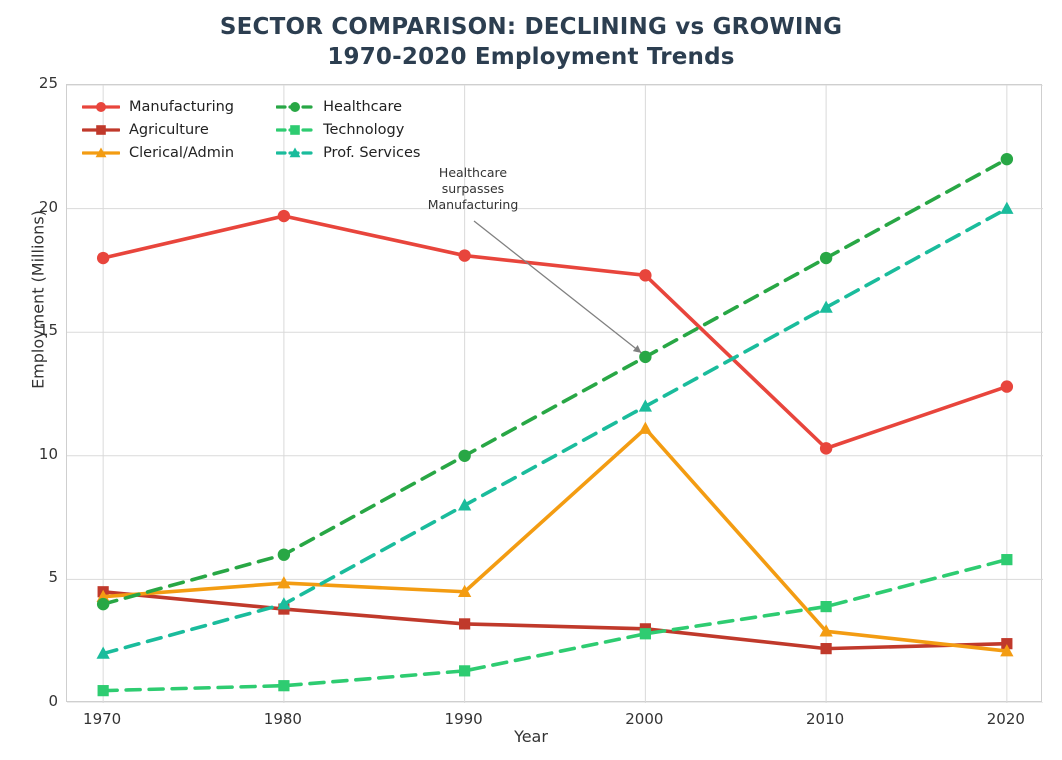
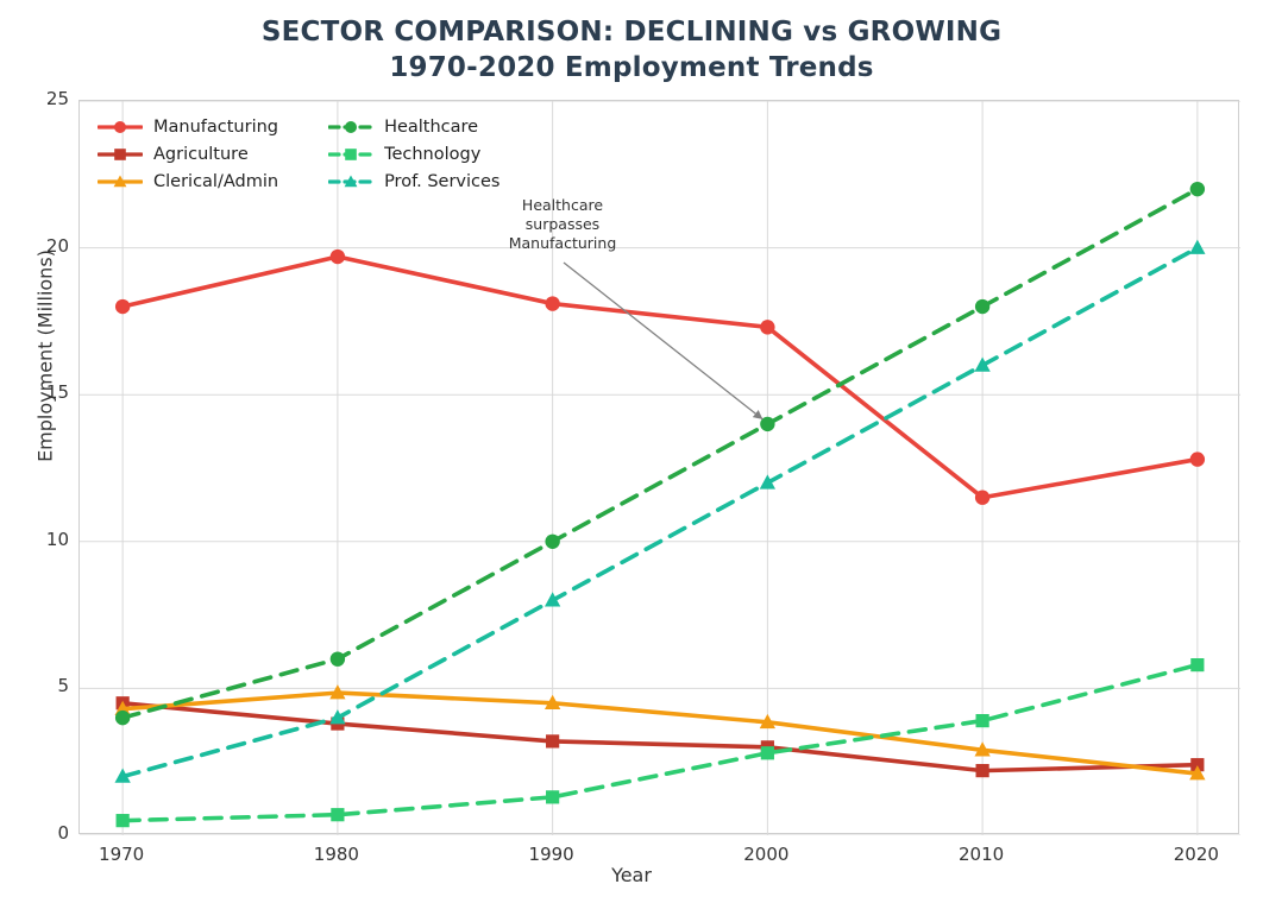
Clerical/Admin/2000: 11.1 -> 3.9
Manufacturing/2010: 10.3 -> 11.5
